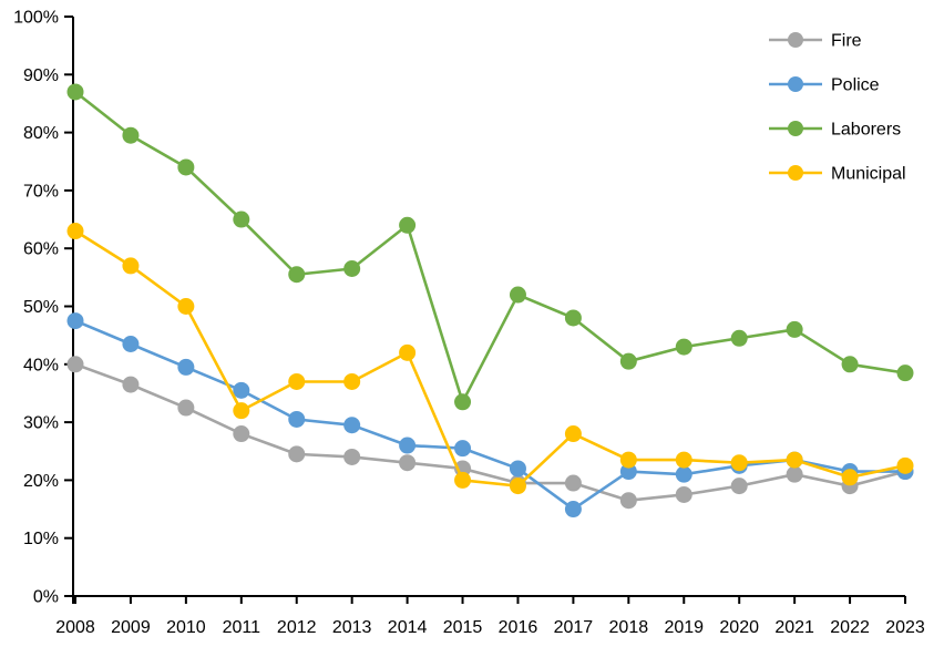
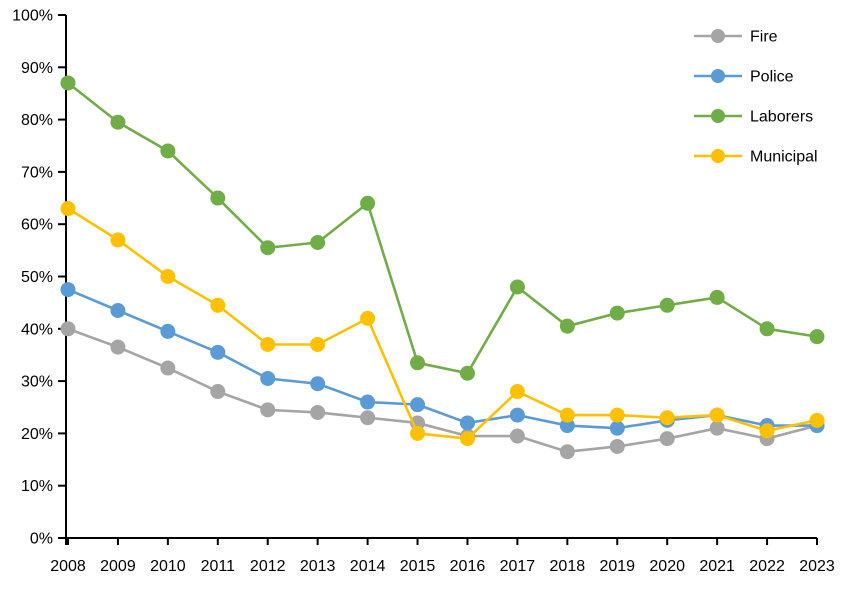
Municipal/2011: 32% -> 44%
Laborers/2016: 52% -> 32%
Police/2017: 15% -> 24%
